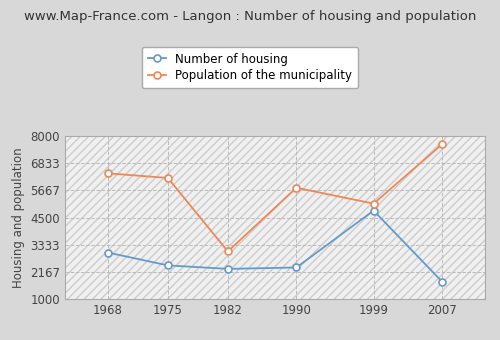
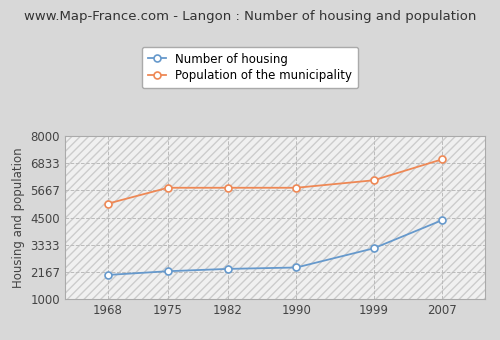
Number of housing/1968: 3000 -> 2040
Population of the municipality/1968: 6400 -> 5100
Number of housing/1975: 2450 -> 2200
Population of the municipality/1975: 6200 -> 5780
Population of the municipality/1982: 3050 -> 5780
Number of housing/1999: 4800 -> 3180
Population of the municipality/1999: 5100 -> 6100
Number of housing/2007: 1750 -> 4390
Population of the municipality/2007: 7650 -> 7000
